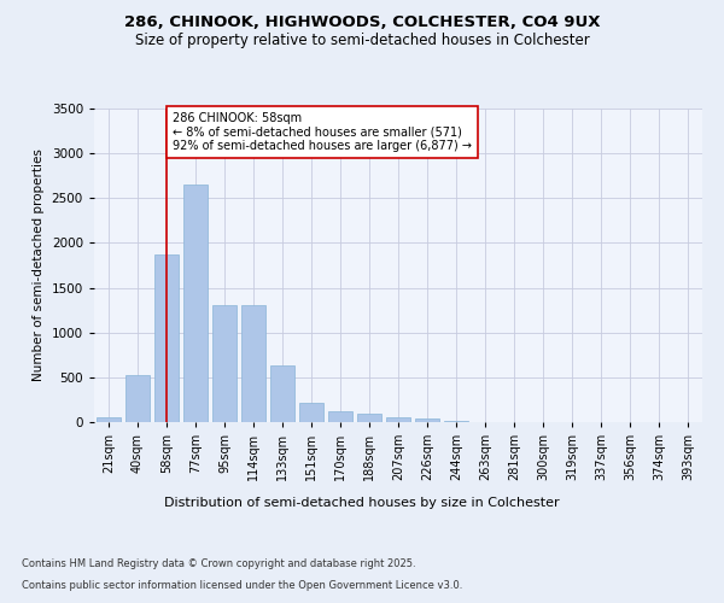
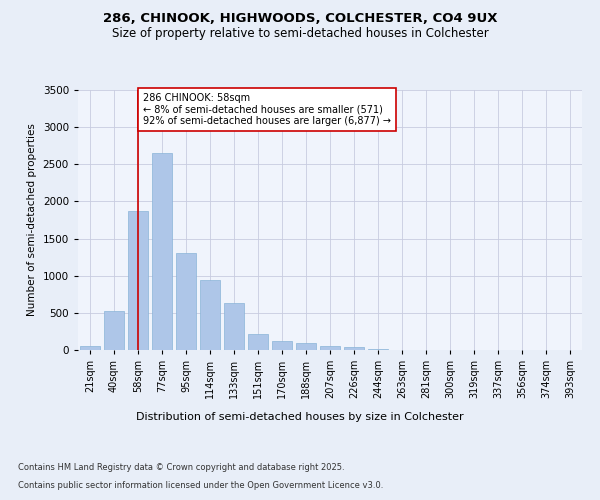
114sqm: 1310 -> 940
